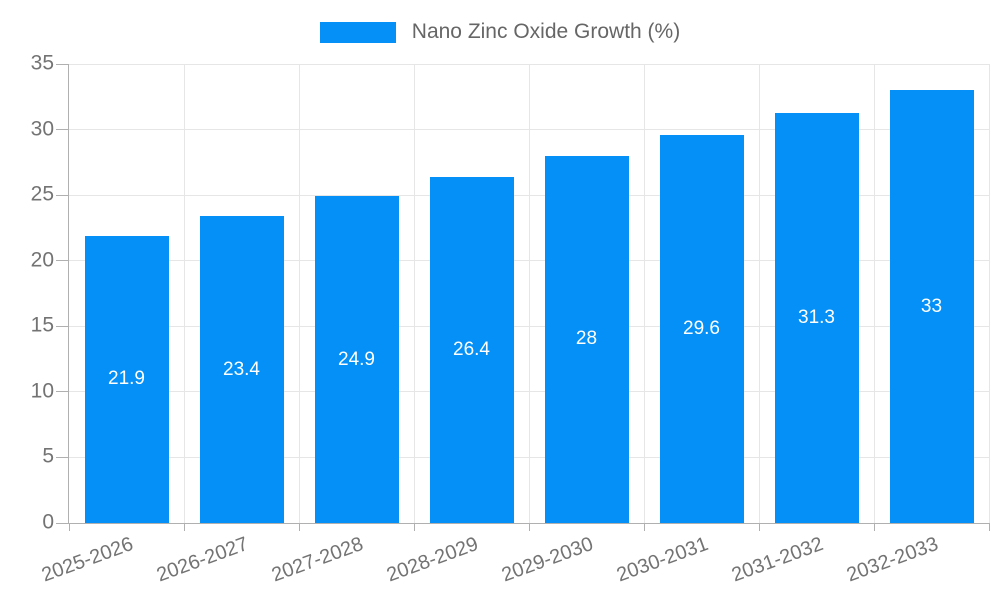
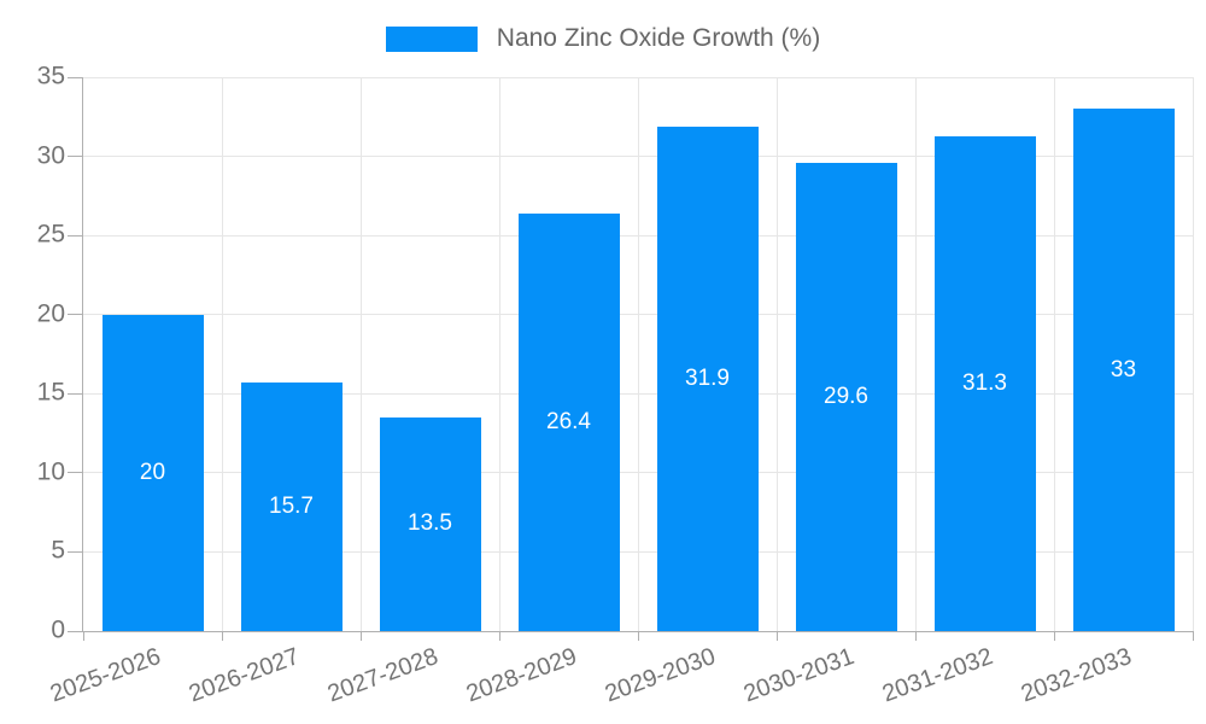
2025-2026: 21.9 -> 20
2026-2027: 23.4 -> 15.7
2027-2028: 24.9 -> 13.5
2029-2030: 28 -> 31.9
